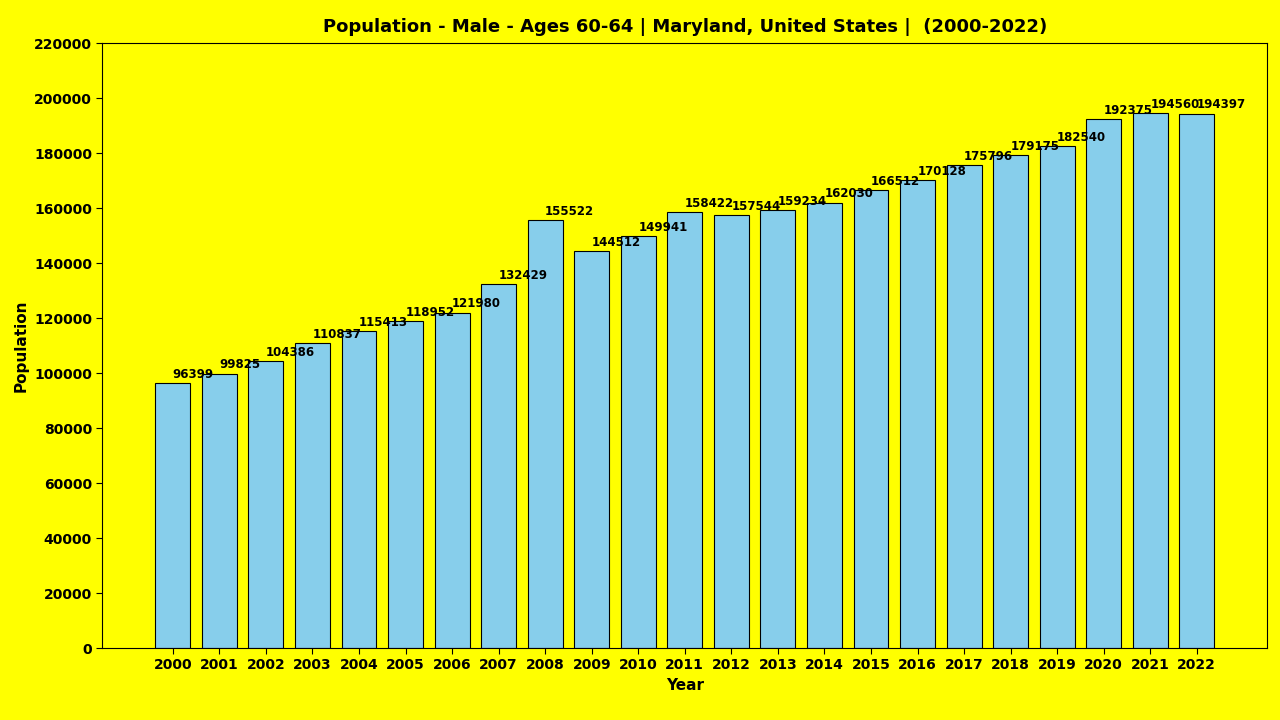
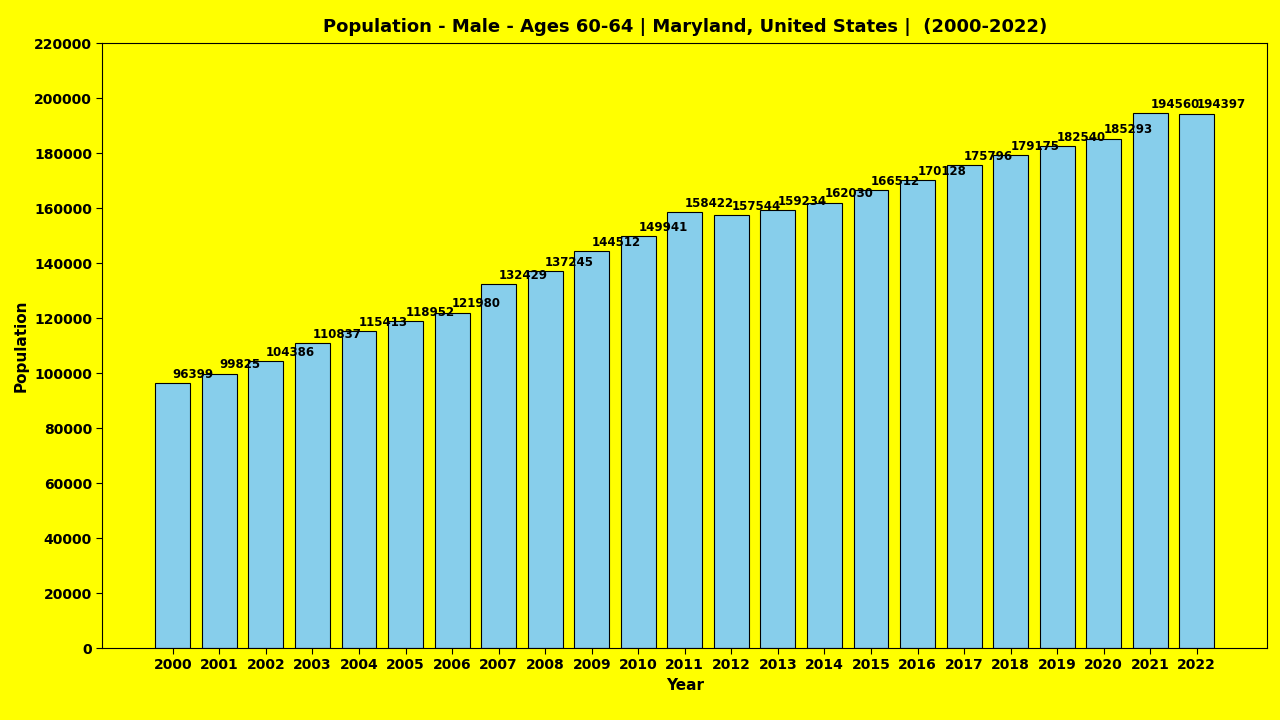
2008: 155522 -> 137245
2020: 192375 -> 185293
